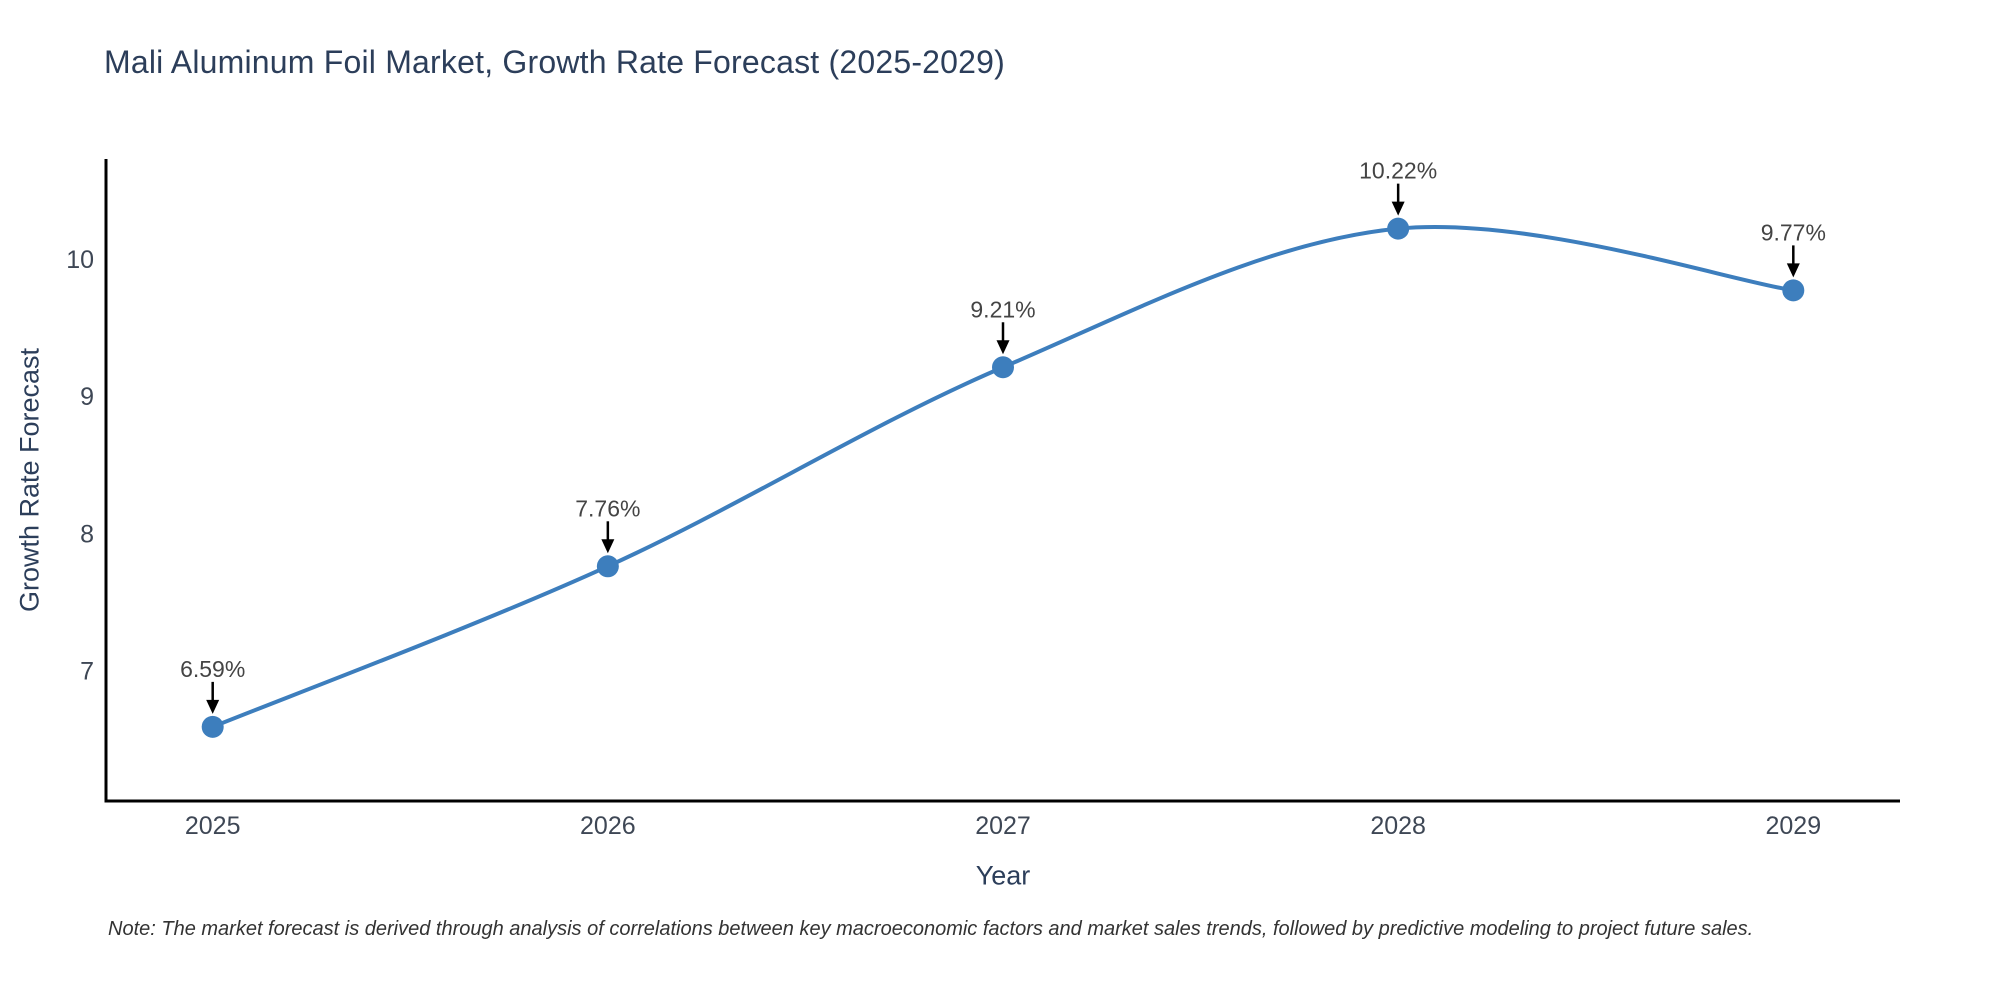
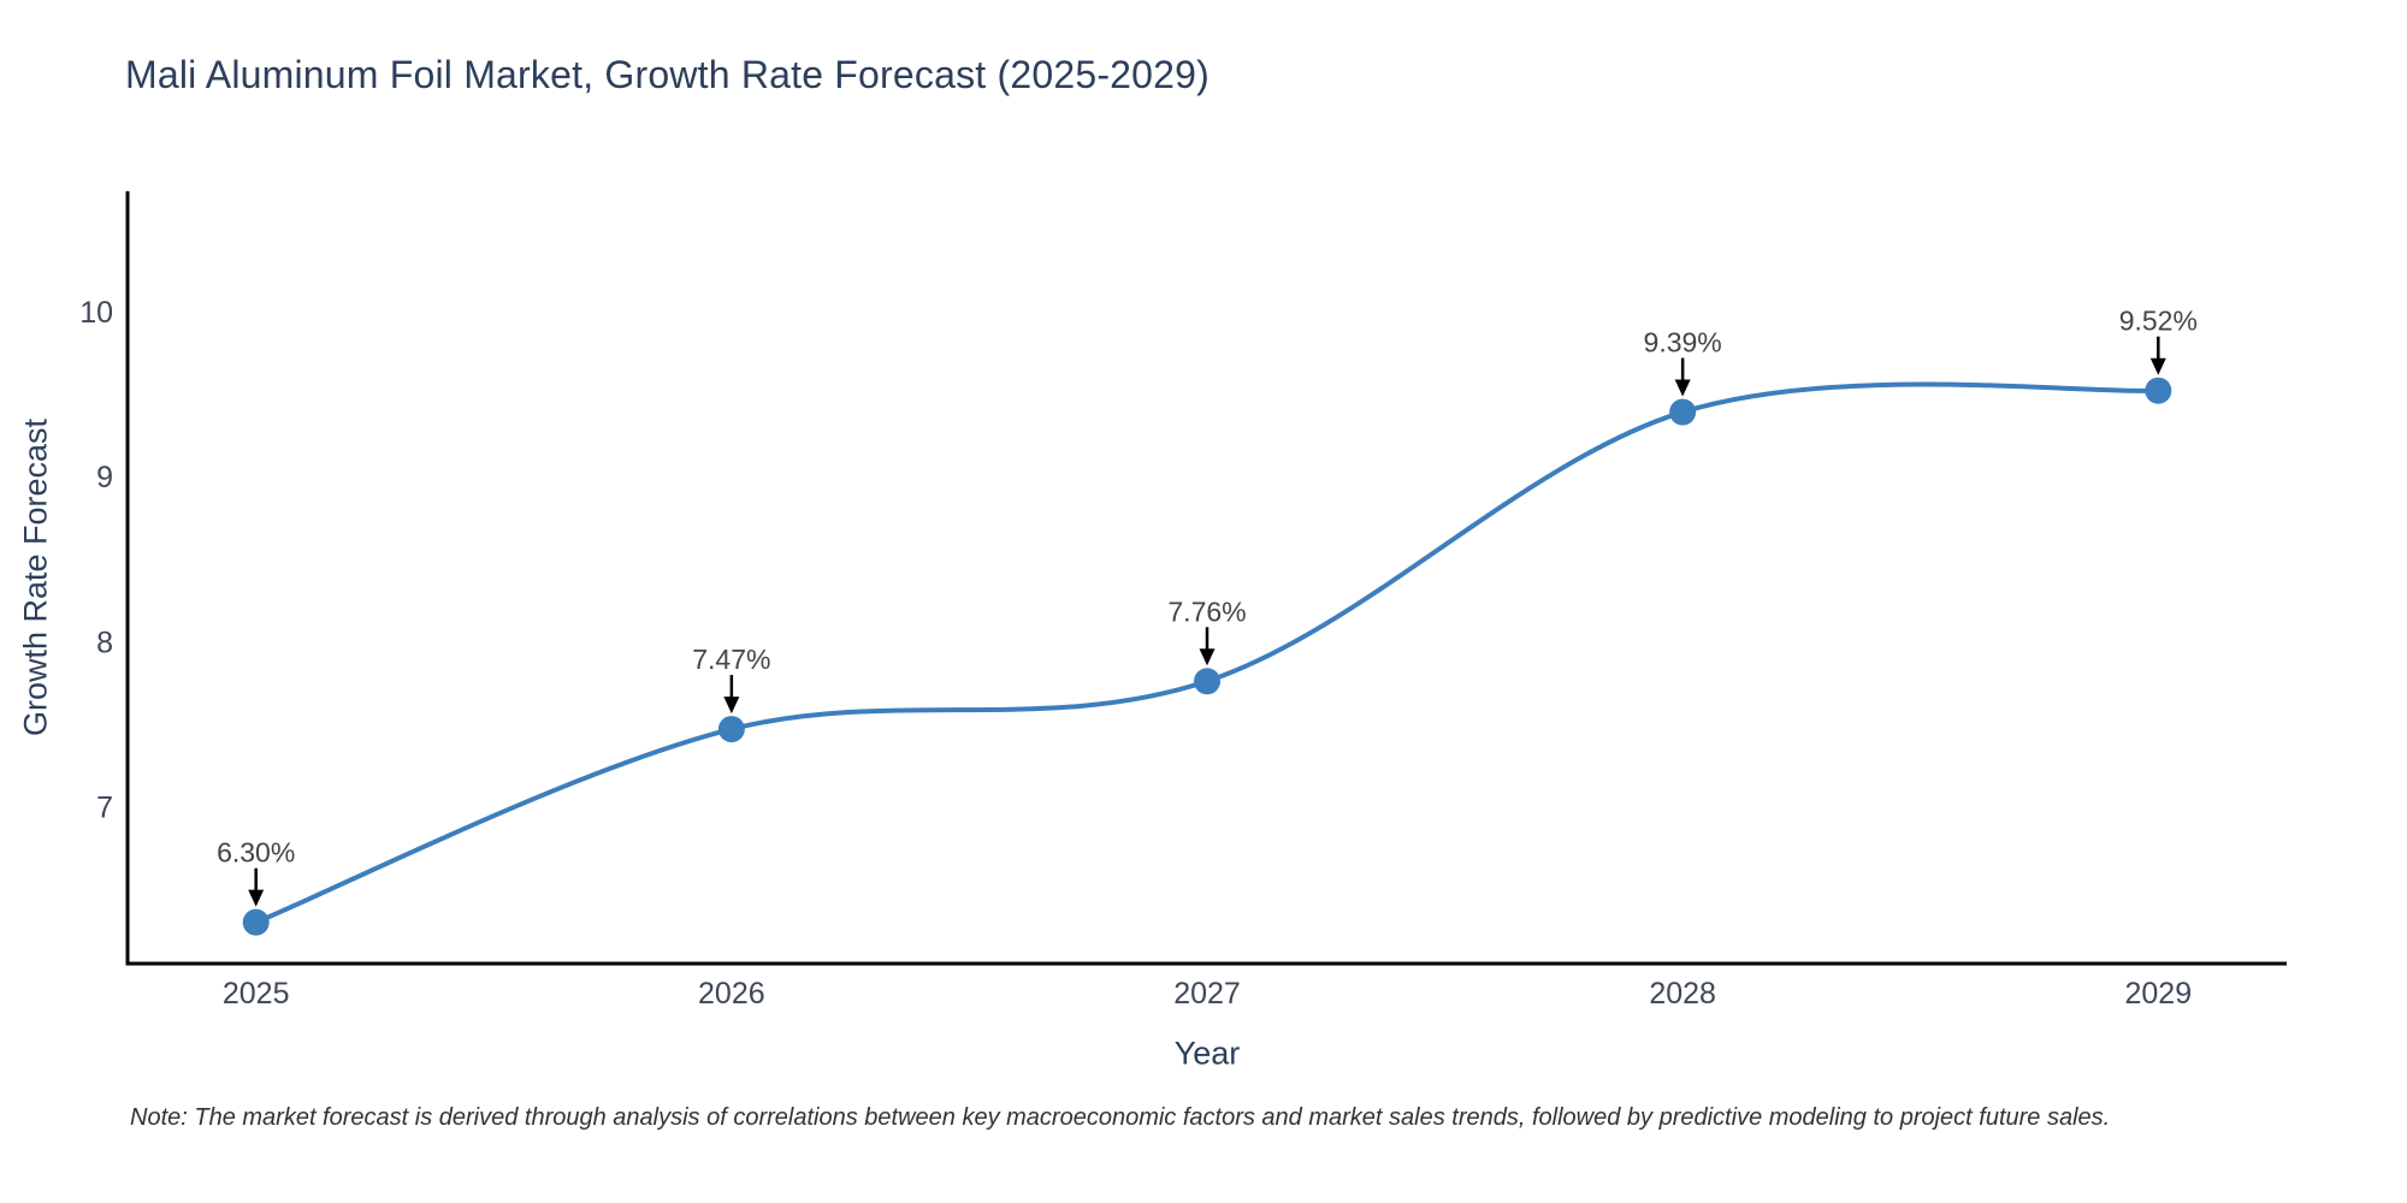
2025: 6.59% -> 6.30%
2026: 7.76% -> 7.47%
2027: 9.21% -> 7.76%
2028: 10.22% -> 9.39%
2029: 9.77% -> 9.52%
